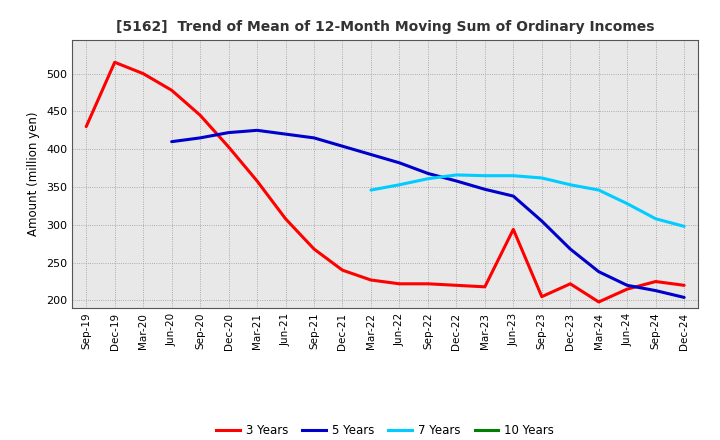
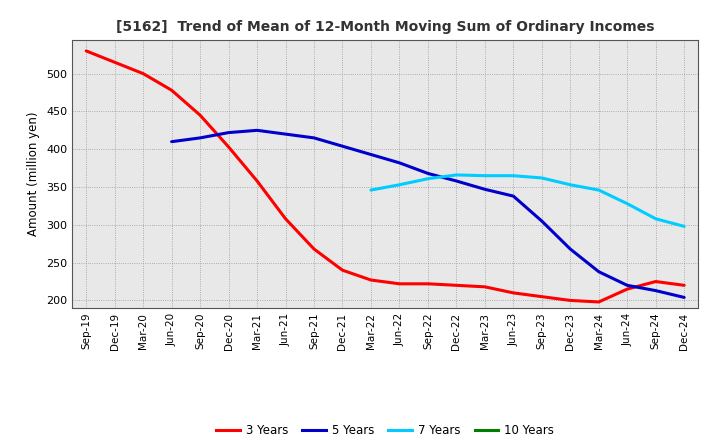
3 Years/Sep-19: 430 -> 530
3 Years/Jun-23: 294 -> 210
3 Years/Dec-23: 222 -> 200
